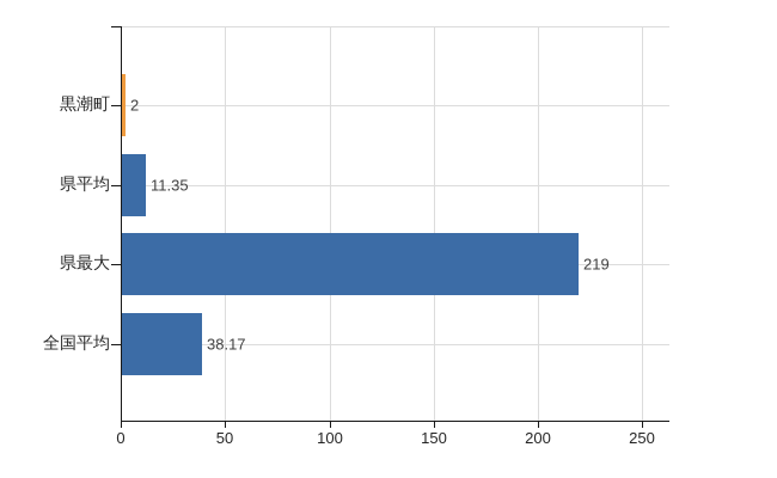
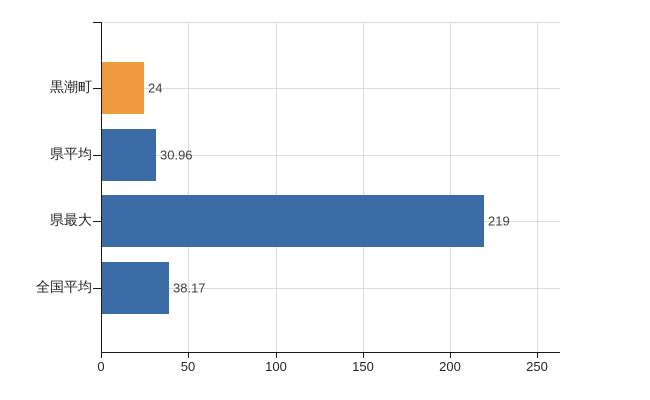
黒潮町: 2 -> 24
県平均: 11.35 -> 30.96
